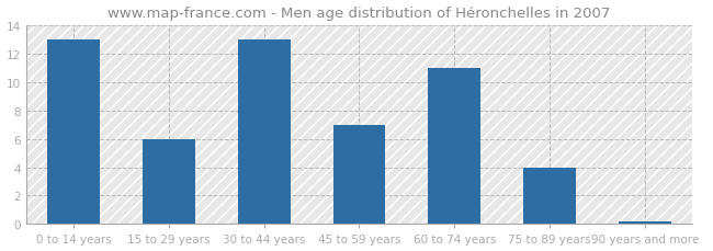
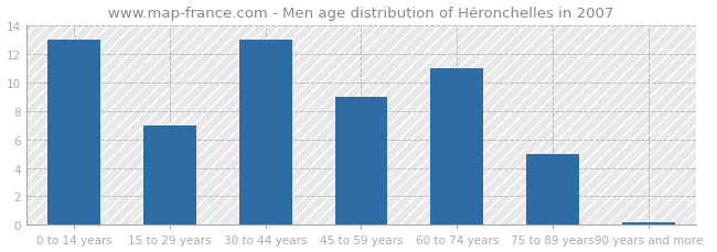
15 to 29 years: 6.0 -> 7.0
45 to 59 years: 7.0 -> 9.0
75 to 89 years: 4.0 -> 5.0
